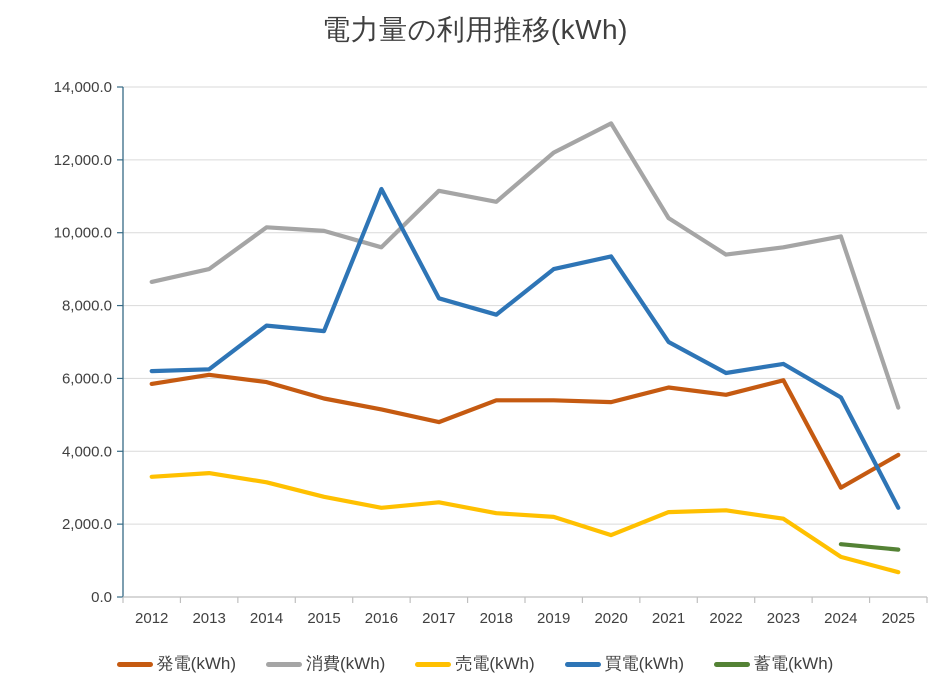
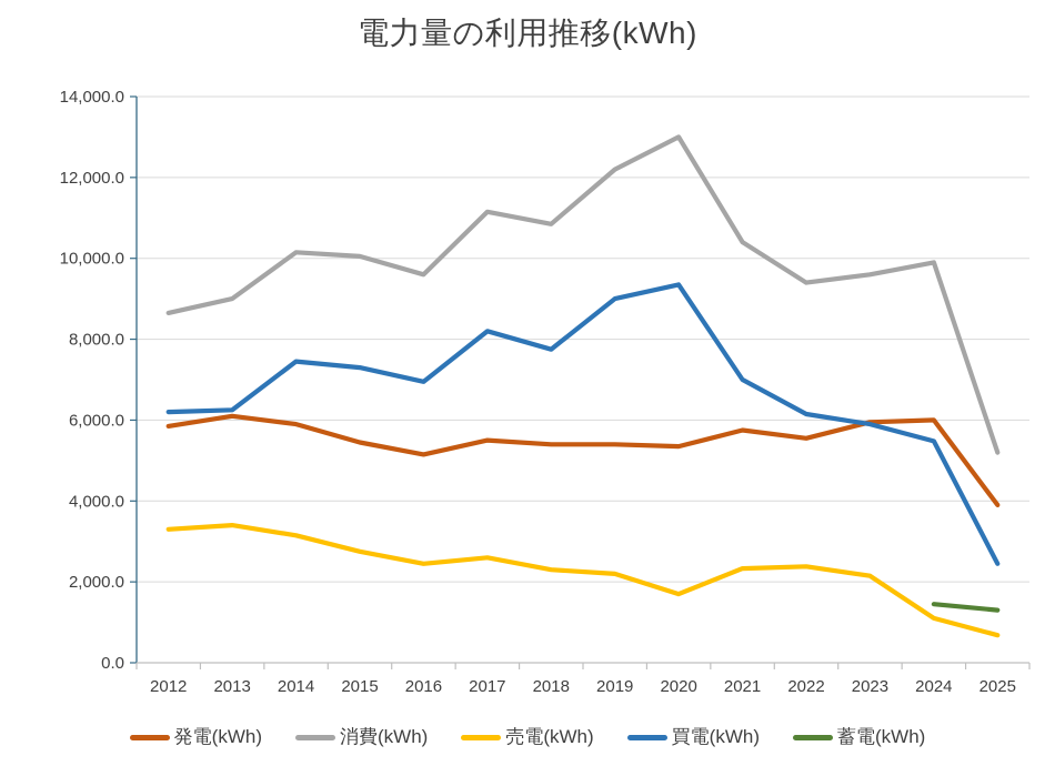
買電(kWh)/2016: 11200 -> 7000
発電(kWh)/2017: 4800 -> 5500
買電(kWh)/2023: 6400 -> 5900
発電(kWh)/2024: 3000 -> 6000
